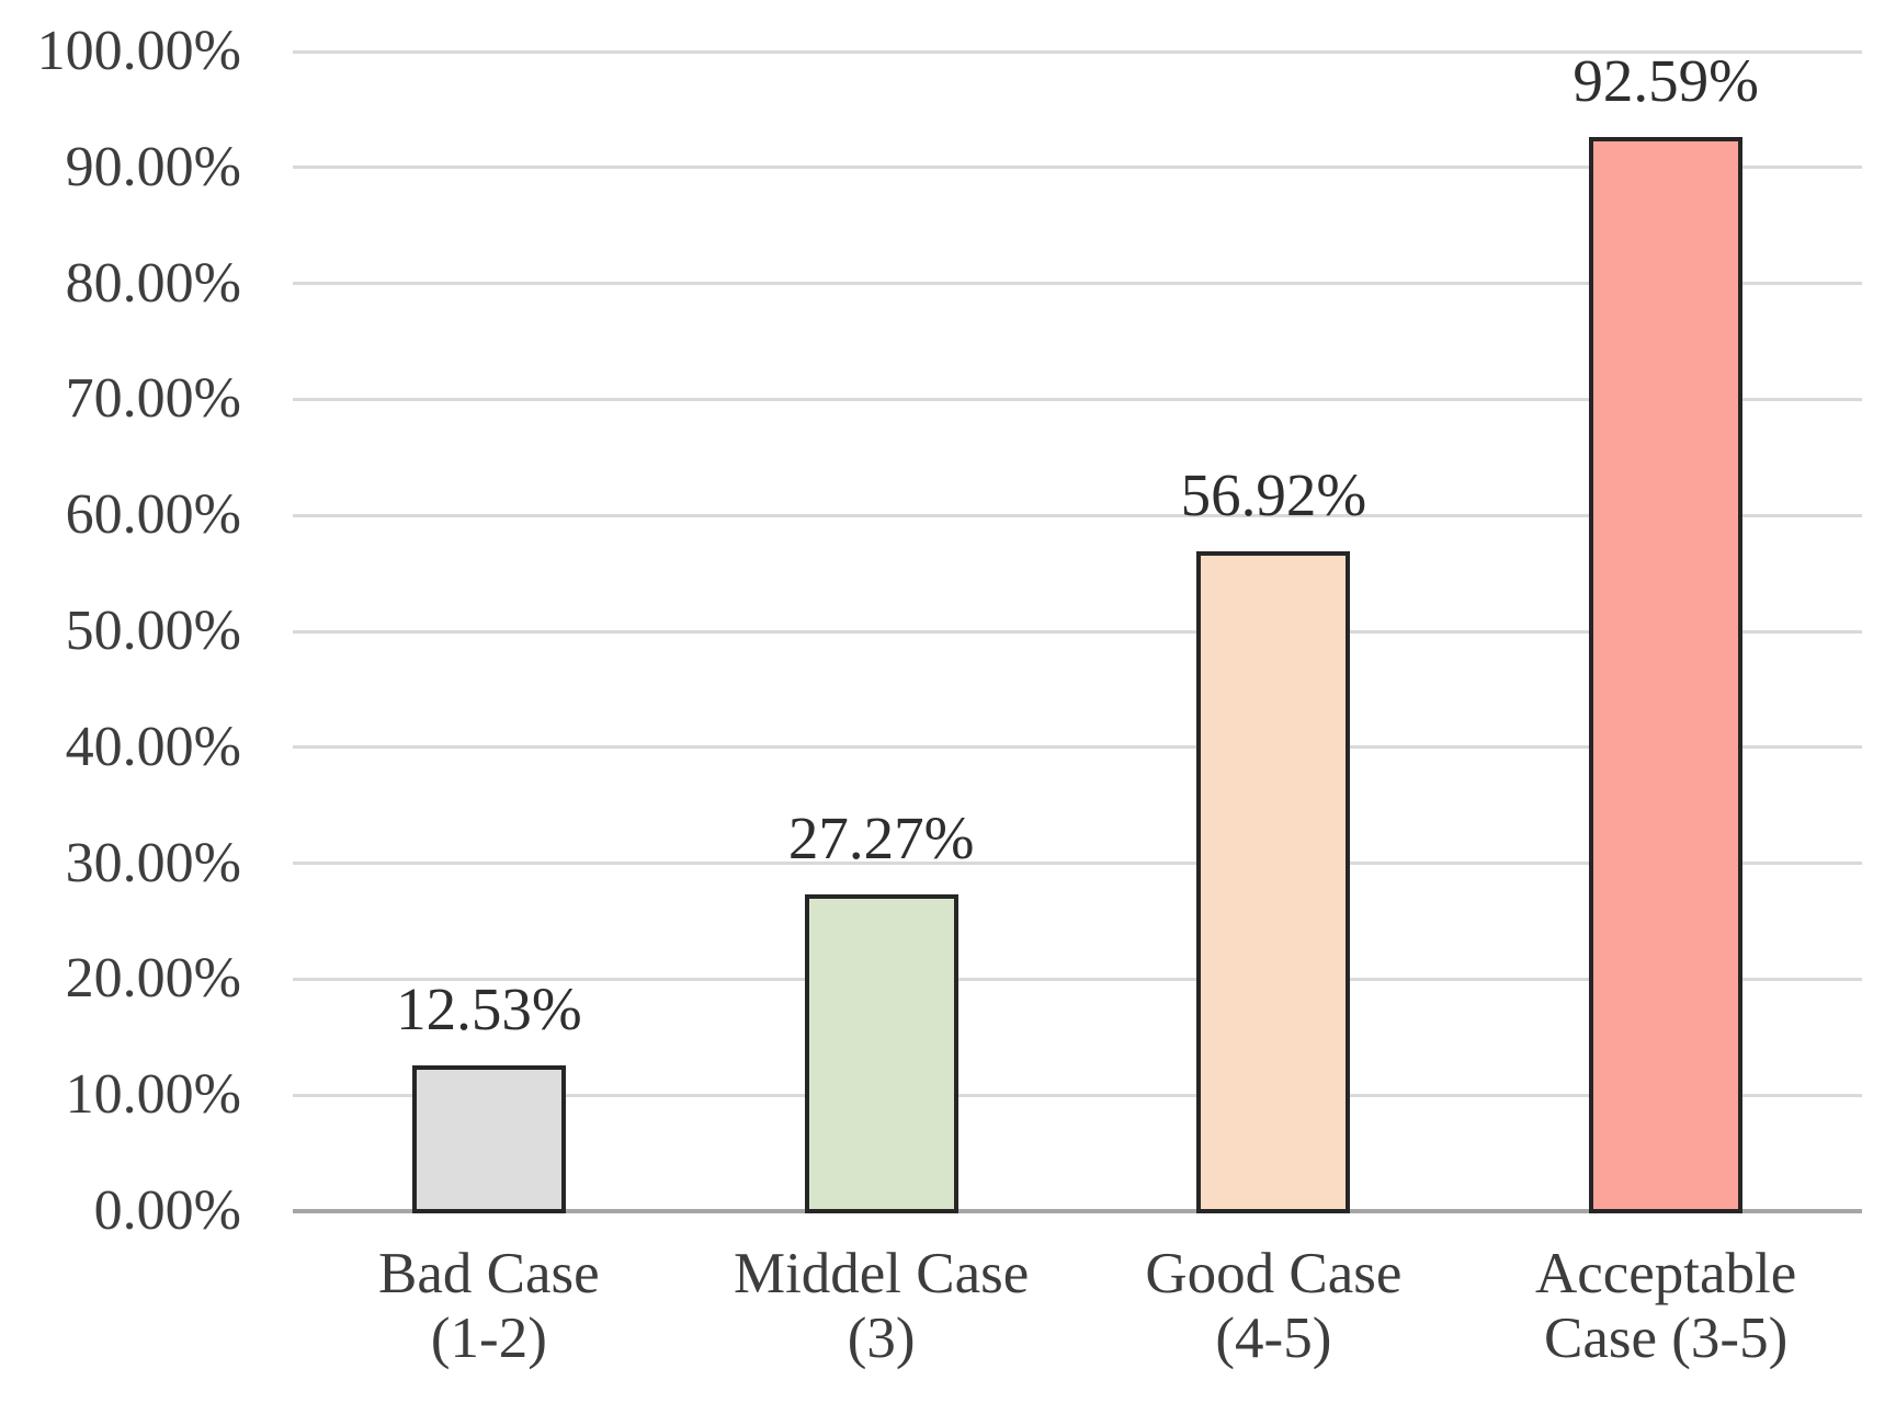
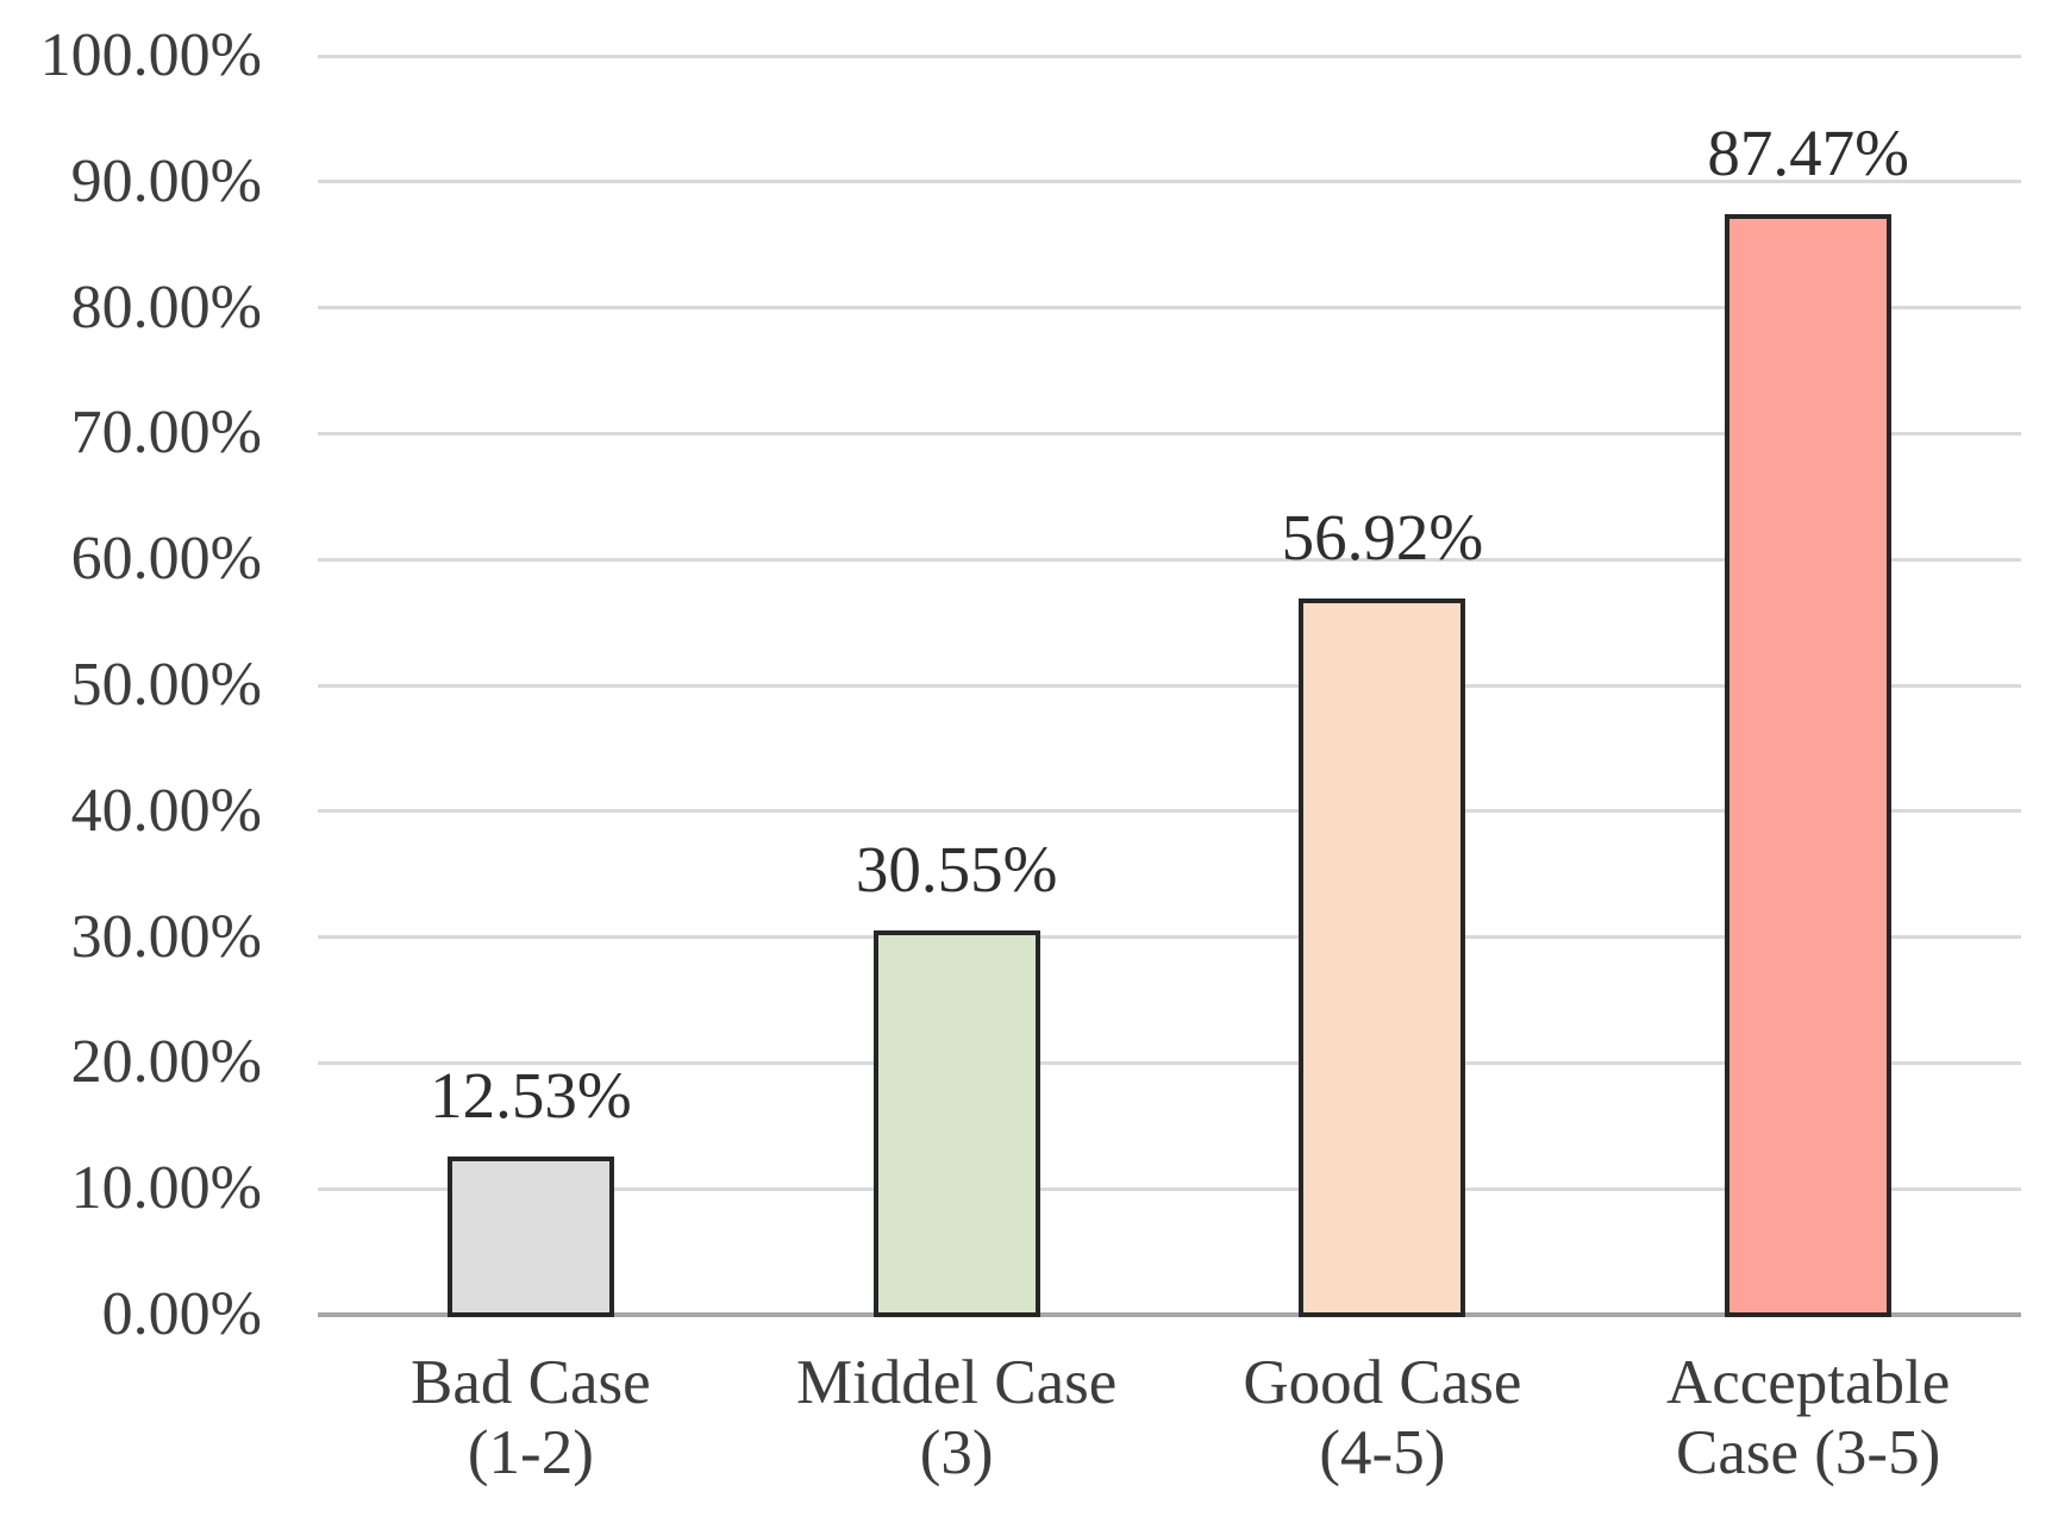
Middel Case (3): 27.27% -> 30.55%
Acceptable Case (3-5): 92.59% -> 87.47%
